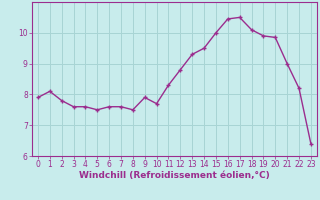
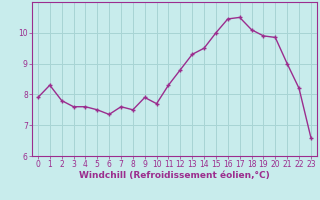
1: 8.10 -> 8.30
6: 7.60 -> 7.35
23: 6.40 -> 6.60
